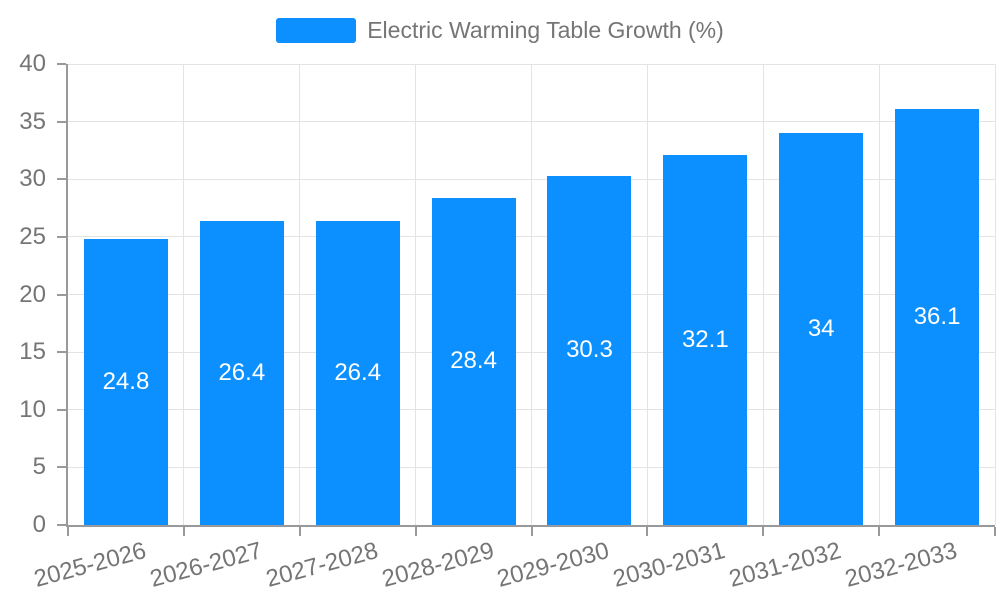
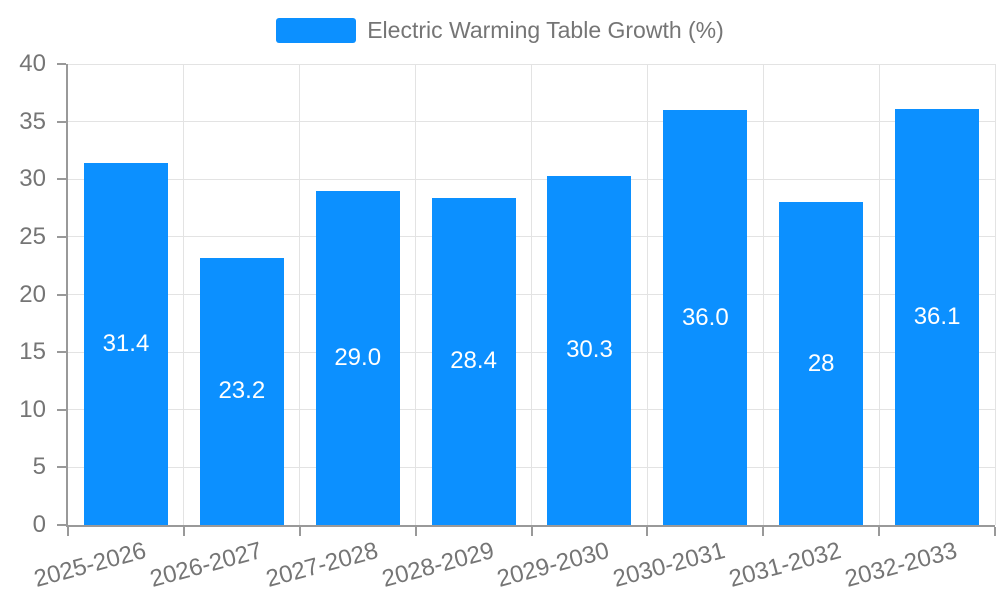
2025-2026: 24.8 -> 31.4
2026-2027: 26.4 -> 23.2
2027-2028: 26.4 -> 29.0
2030-2031: 32.1 -> 36.0
2031-2032: 34 -> 28
